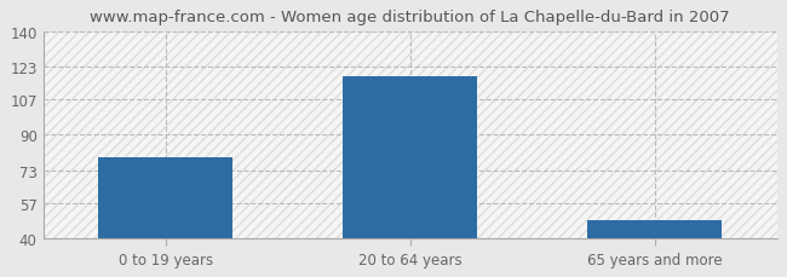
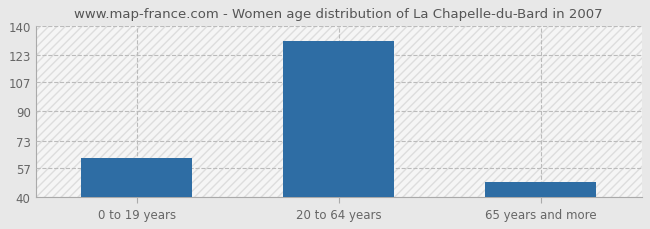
0 to 19 years: 79 -> 63
20 to 64 years: 118 -> 131
